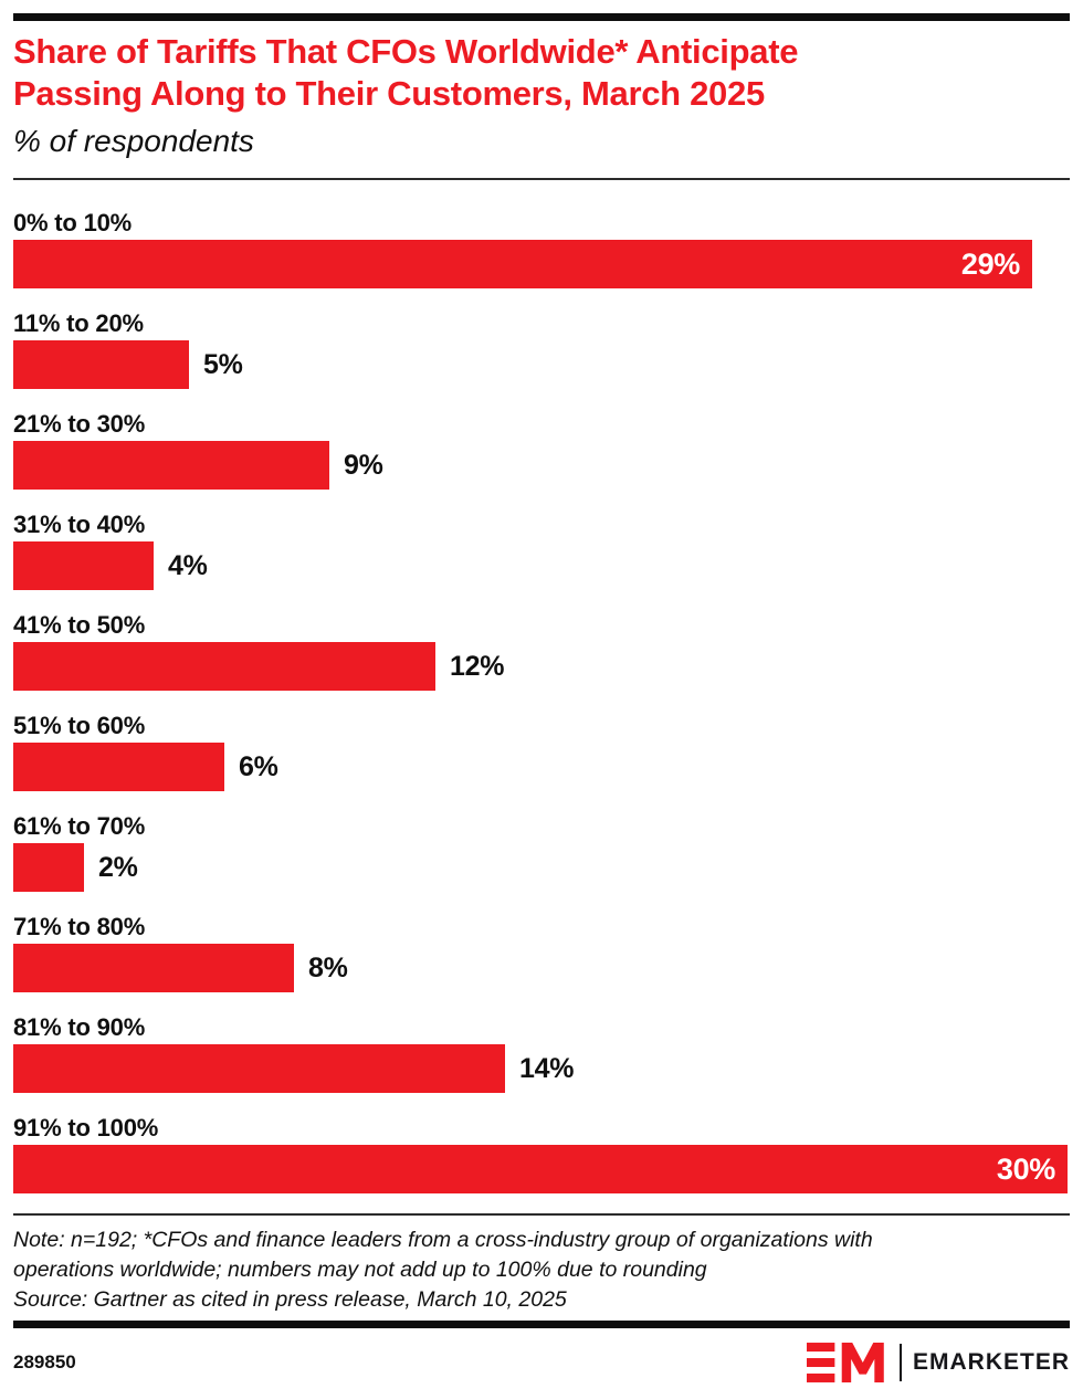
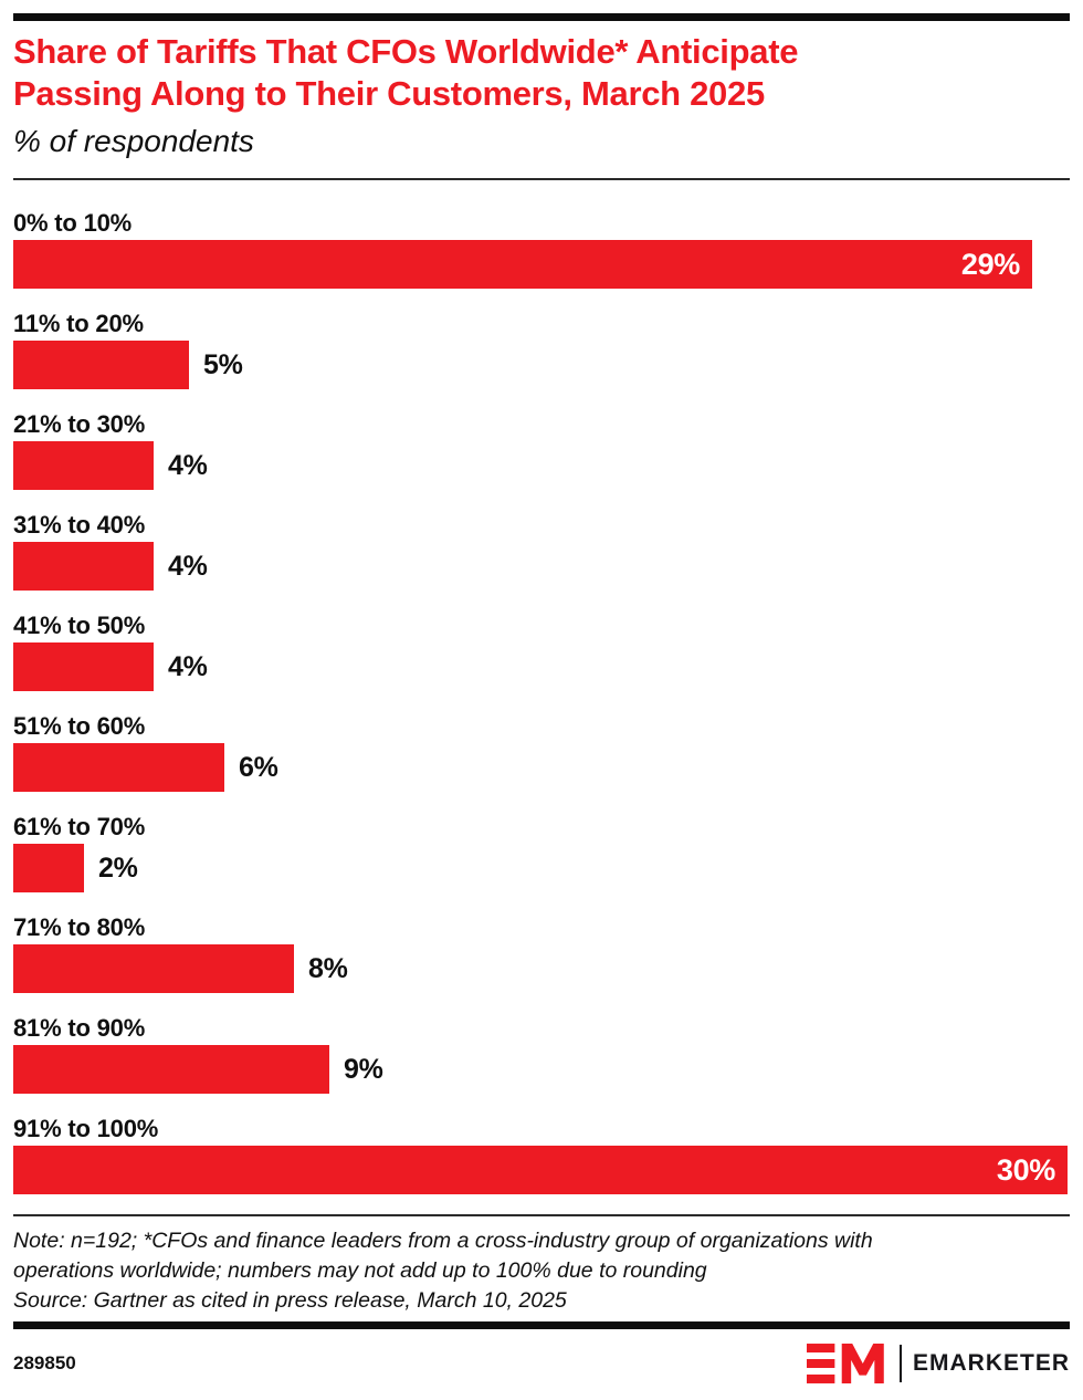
21% to 30%: 9% -> 4%
41% to 50%: 12% -> 4%
81% to 90%: 14% -> 9%
